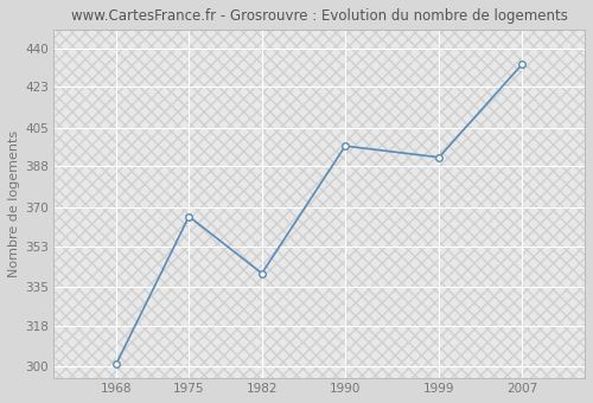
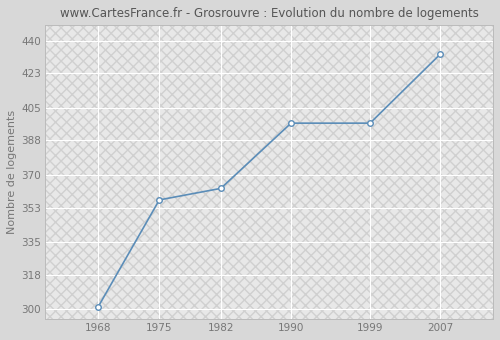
1975: 366 -> 357
1982: 341 -> 363
1999: 392 -> 397
